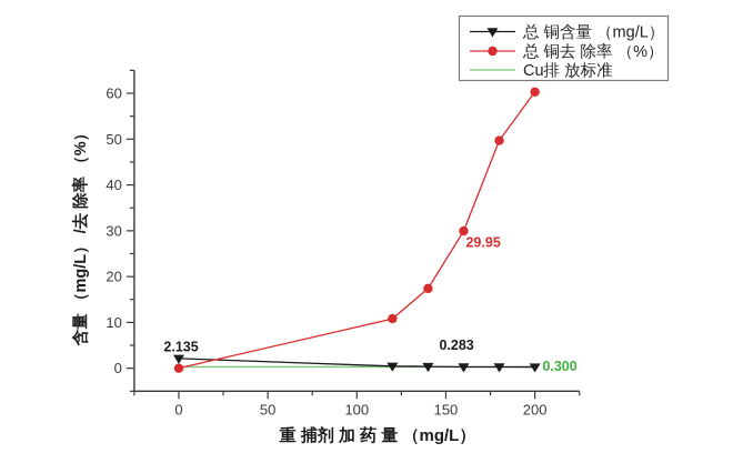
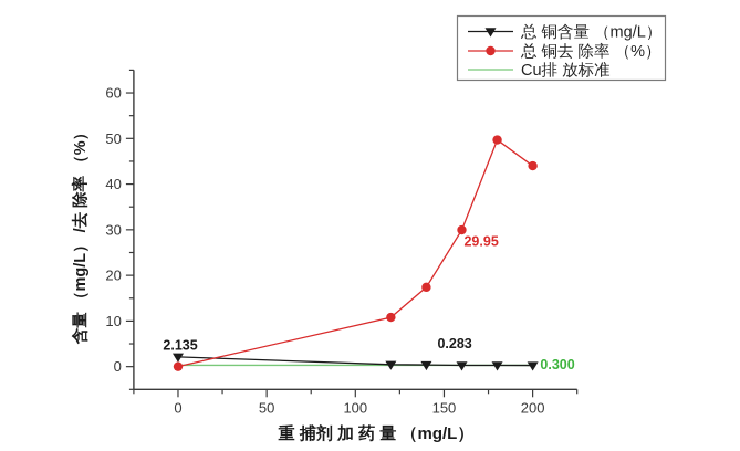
总 铜去 除率 （%）/200: 60 -> 44
